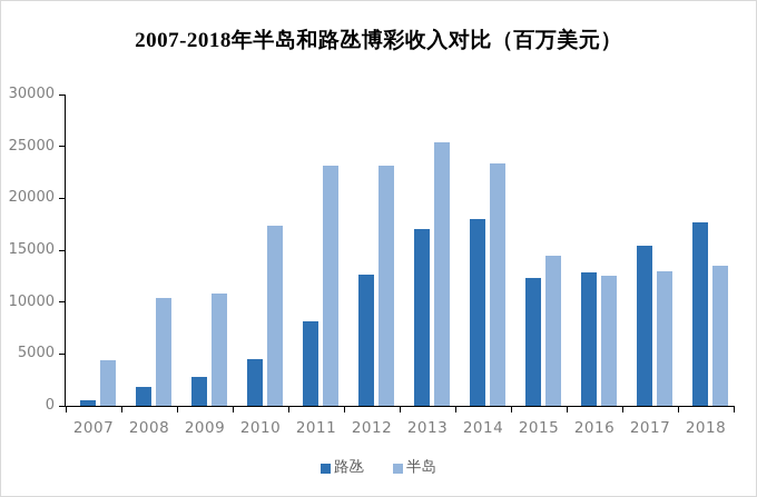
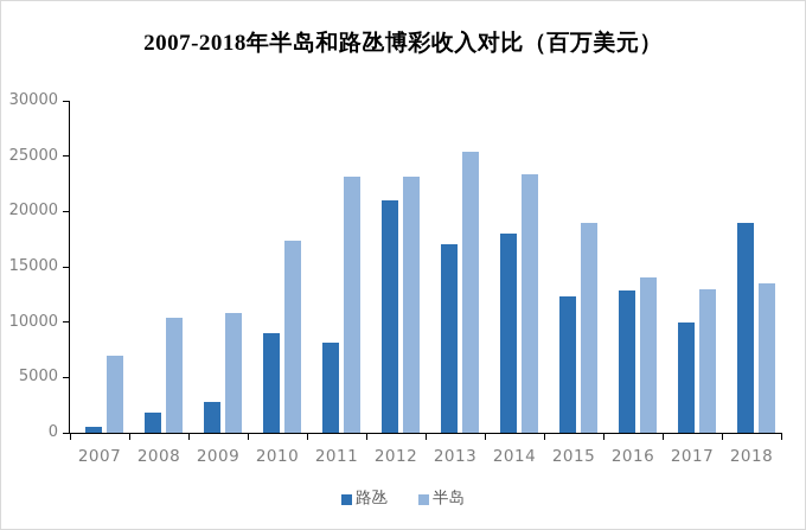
半岛/2007: 4000 -> 7000
路氹/2010: 4000 -> 9000
路氹/2012: 13000 -> 21000
半岛/2015: 14000 -> 19000
半岛/2016: 12000 -> 14000
路氹/2017: 15000 -> 10000
路氹/2018: 18000 -> 19000
